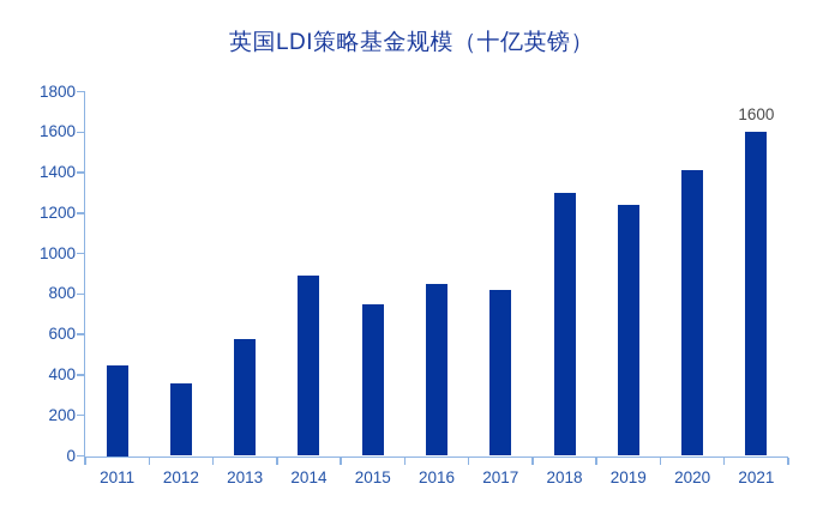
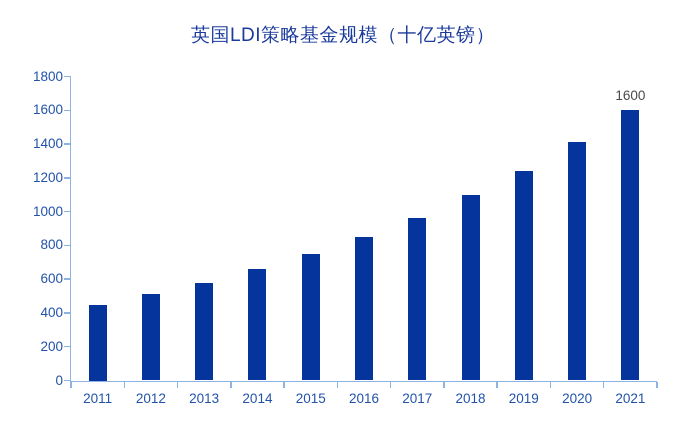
2012: 360 -> 510
2014: 890 -> 660
2017: 820 -> 960
2018: 1300 -> 1100
